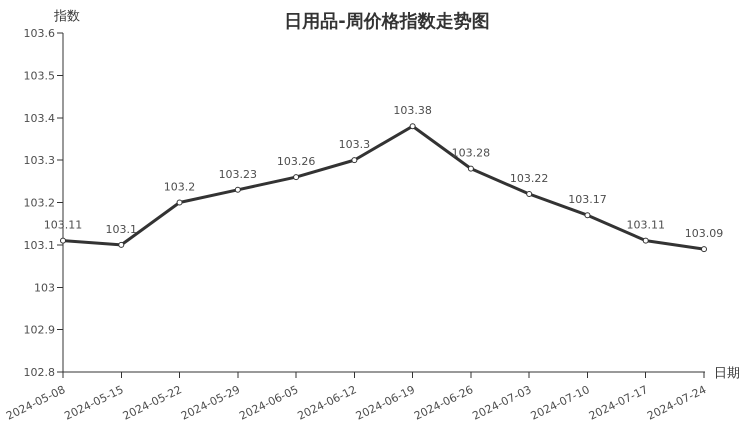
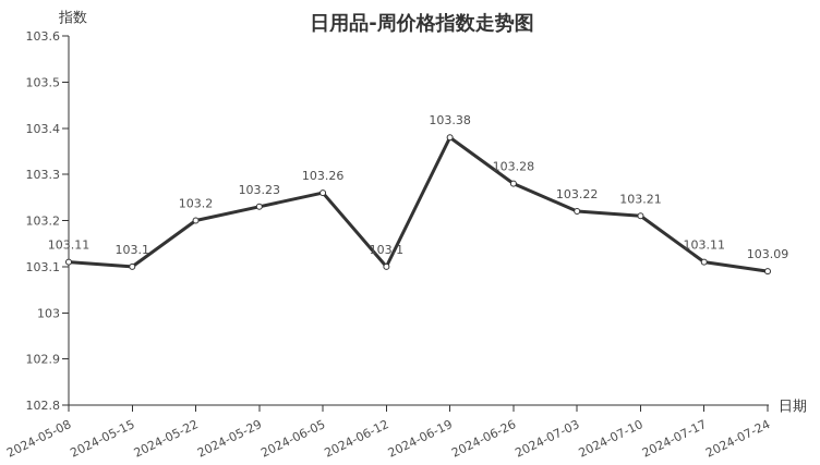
2024-06-12: 103.3 -> 103.1
2024-07-10: 103.17 -> 103.21
